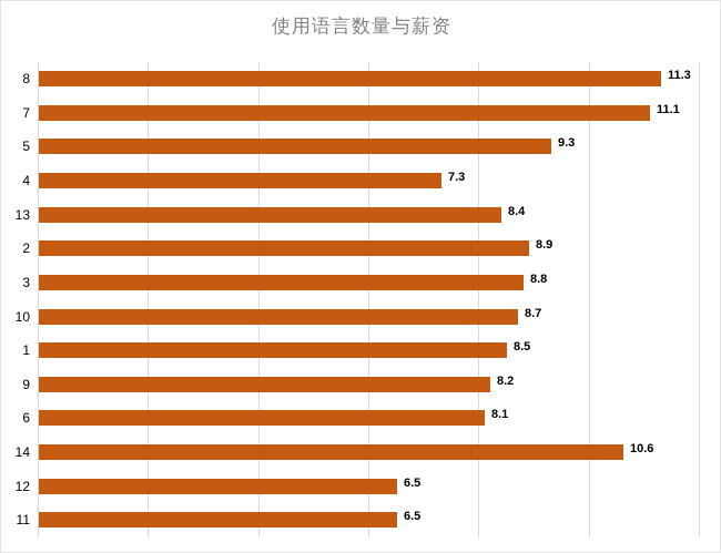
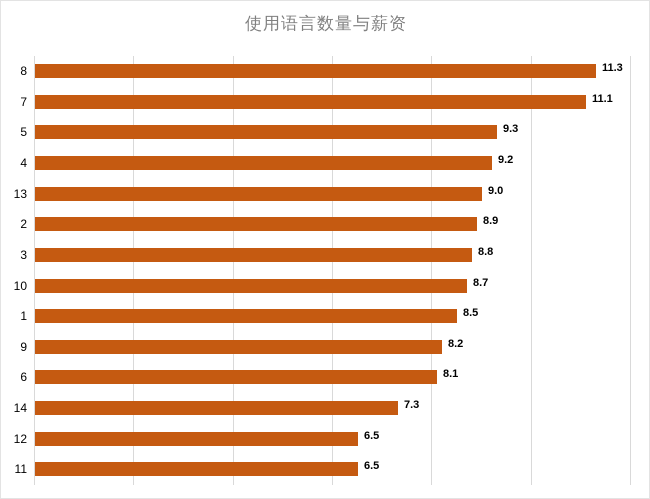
4: 7.3 -> 9.2
13: 8.4 -> 9.0
14: 10.6 -> 7.3
